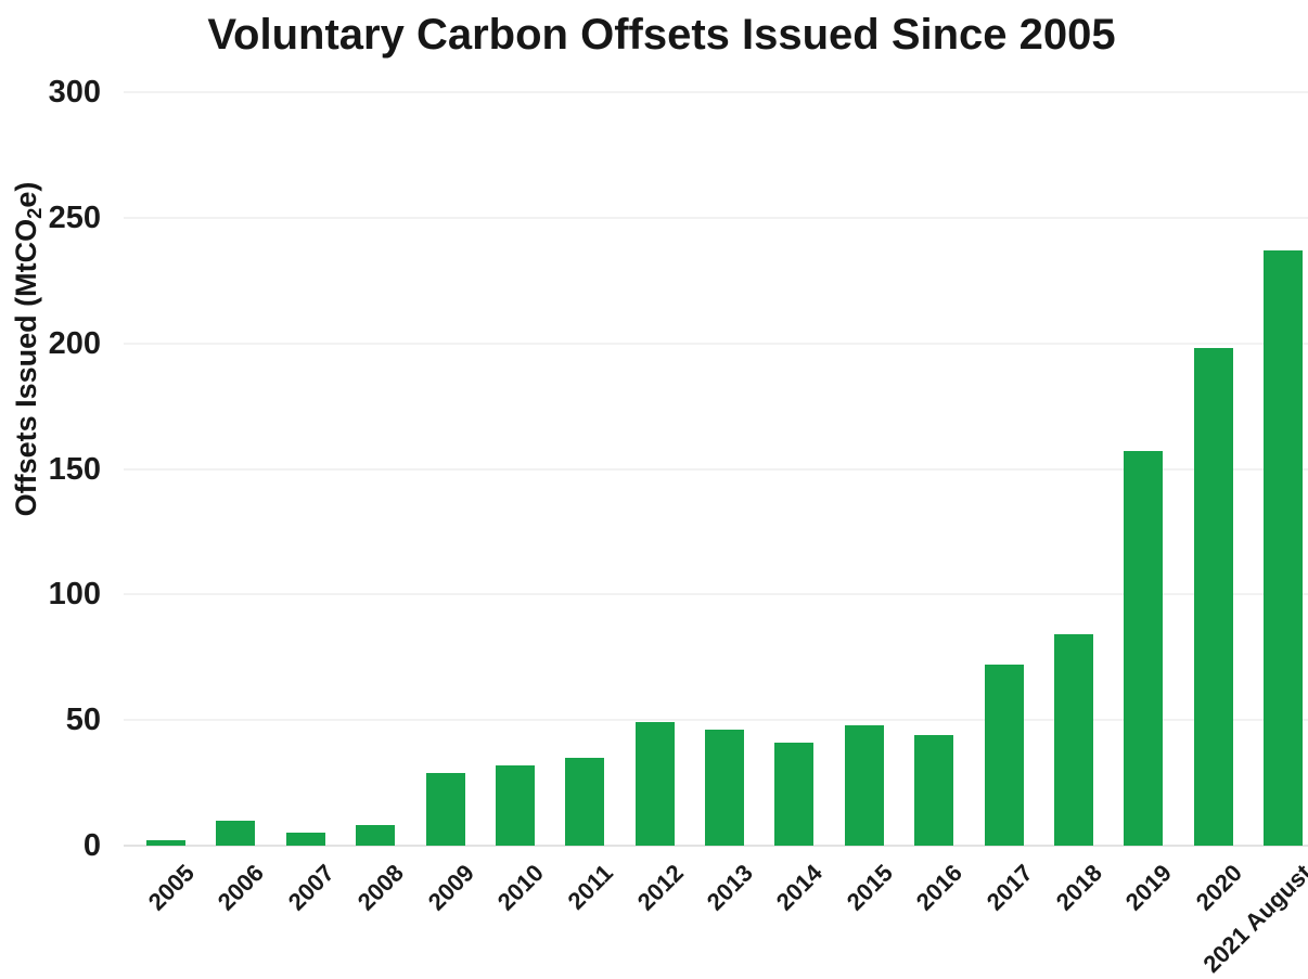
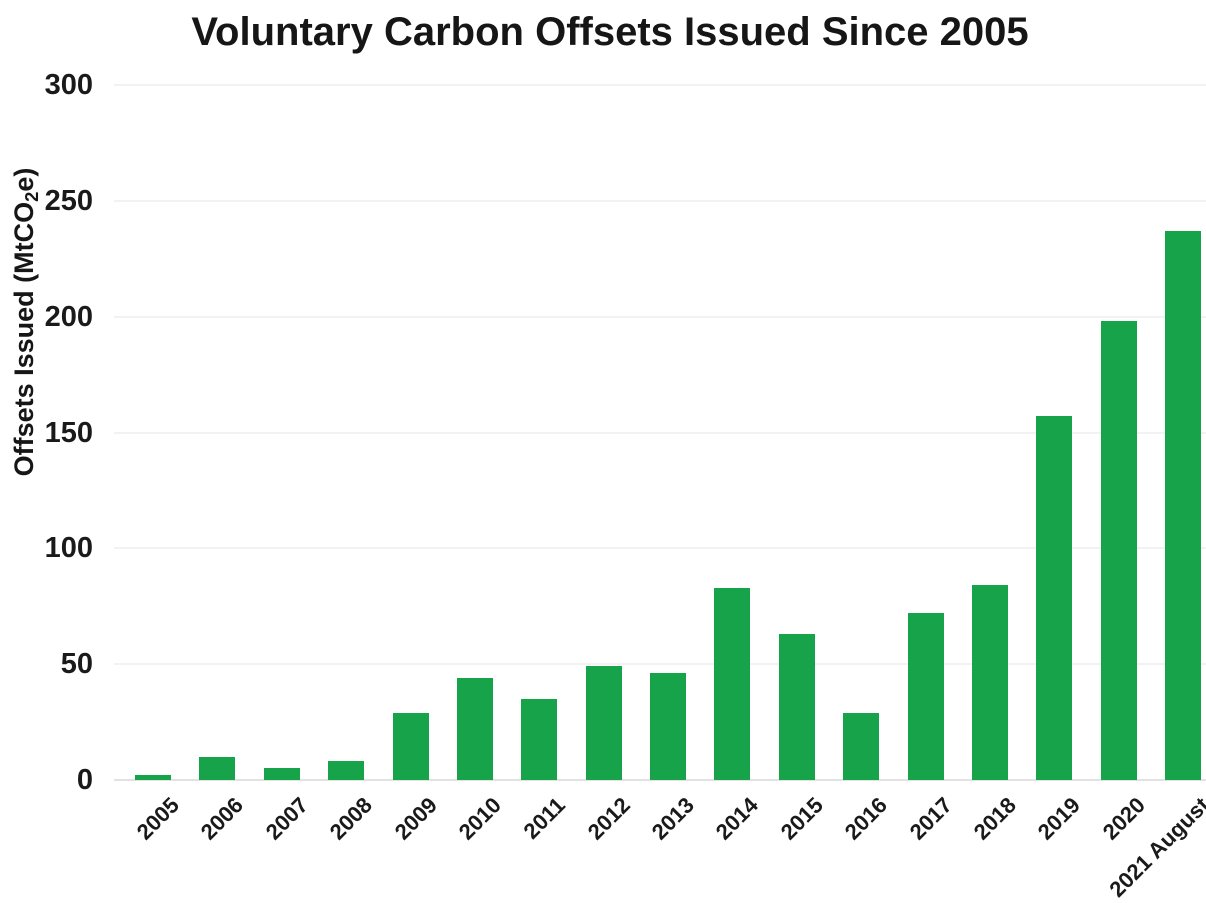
2010: 32 -> 44
2014: 41 -> 83
2015: 48 -> 63
2016: 44 -> 29
